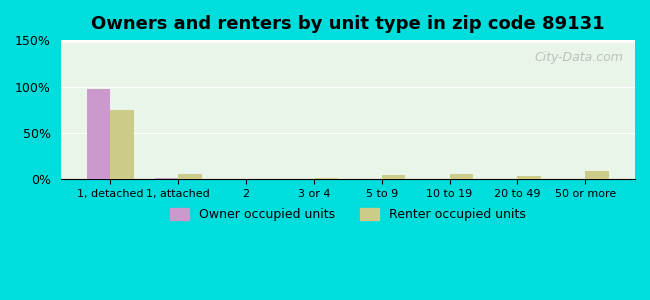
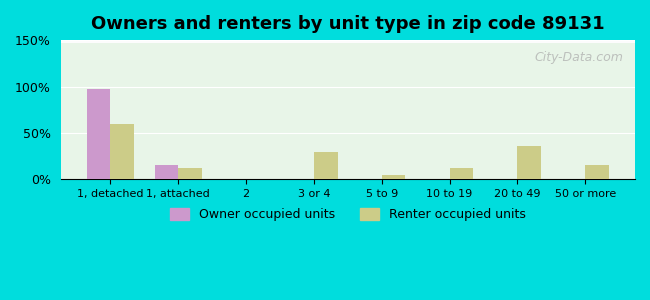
Renter occupied units/1, detached: 75% -> 60%
Owner occupied units/1, attached: 2% -> 16%
Renter occupied units/1, attached: 6% -> 12%
Renter occupied units/3 or 4: 2% -> 30%
Renter occupied units/10 to 19: 6% -> 12%
Renter occupied units/20 to 49: 4% -> 36%
Renter occupied units/50 or more: 9% -> 16%
